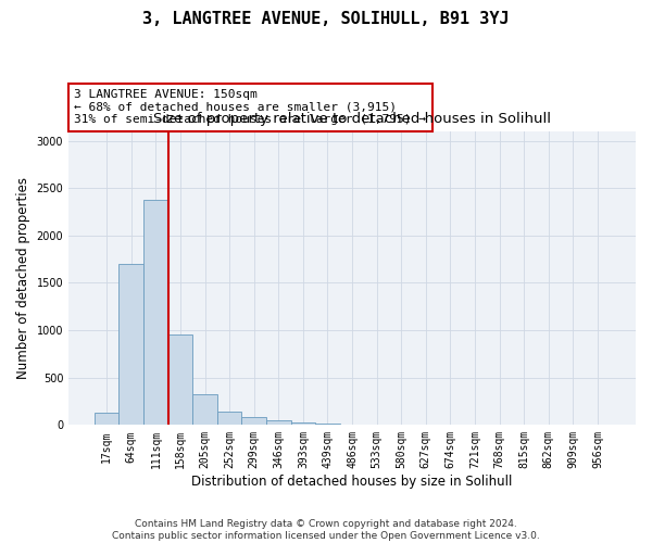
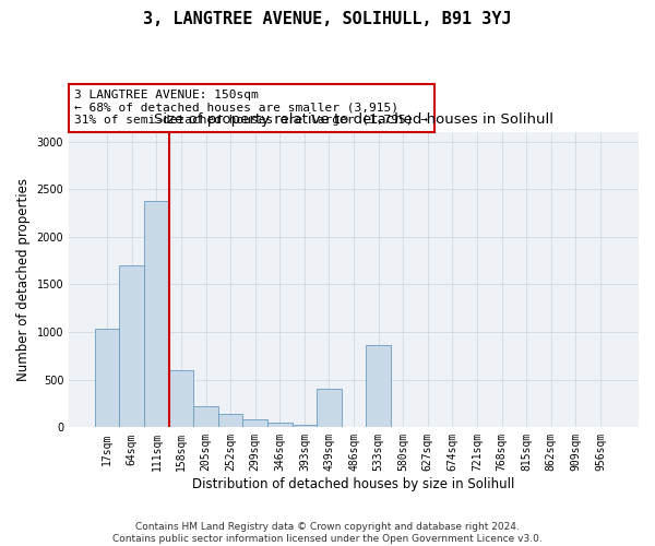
17sqm: 130 -> 1040
158sqm: 950 -> 600
205sqm: 330 -> 220
439sqm: 20 -> 400
533sqm: 0 -> 860
